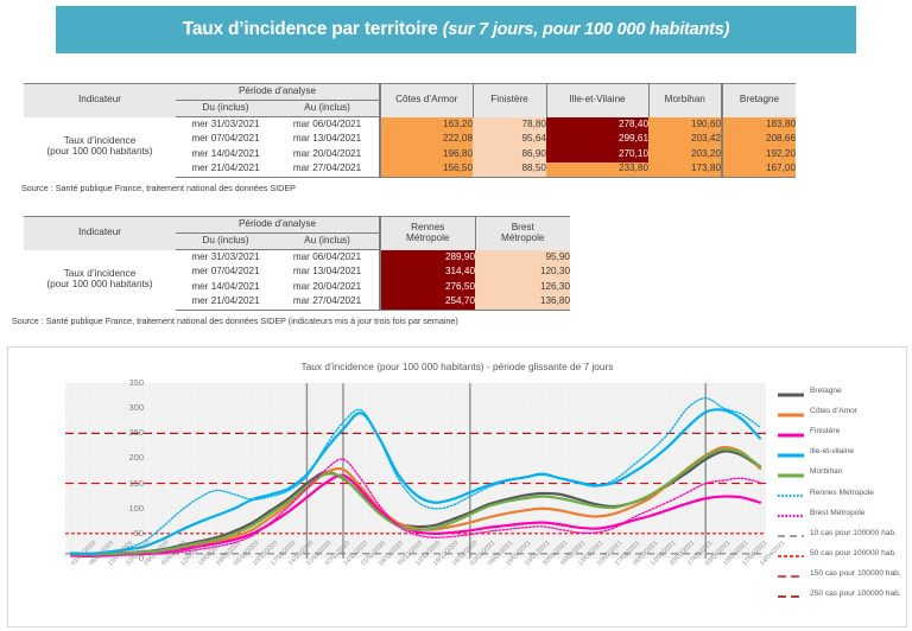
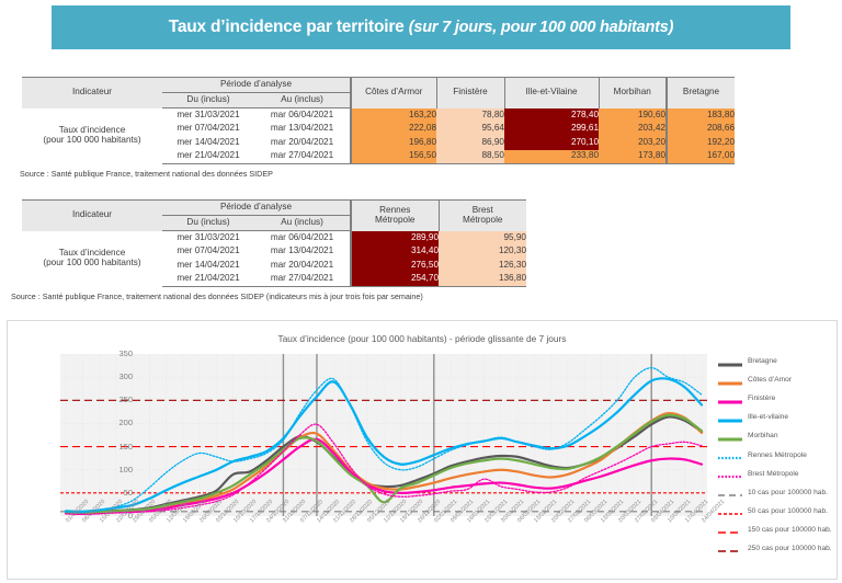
Bretagne/10/10/2020: 70 -> 90
Morbihan/12/12/2020: 60 -> 30
Brest Métropole/23/01/2021: 60 -> 80
